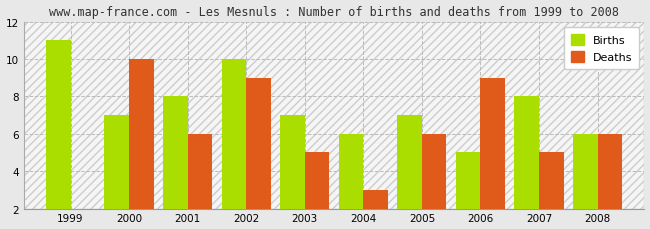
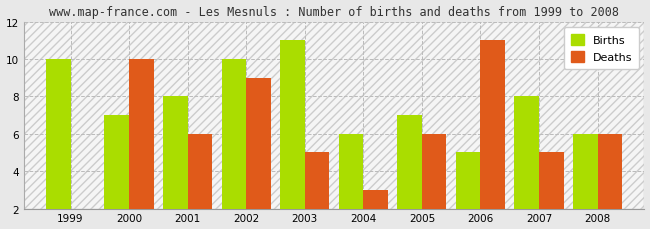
Births/1999: 11 -> 10
Births/2003: 7 -> 11
Deaths/2006: 9 -> 11
